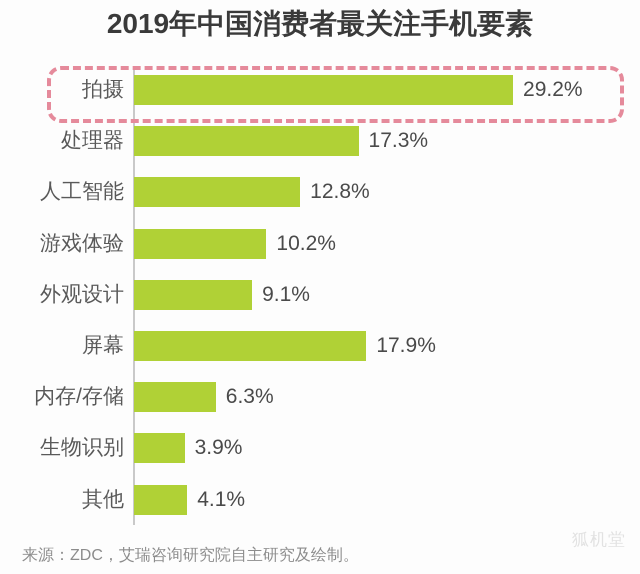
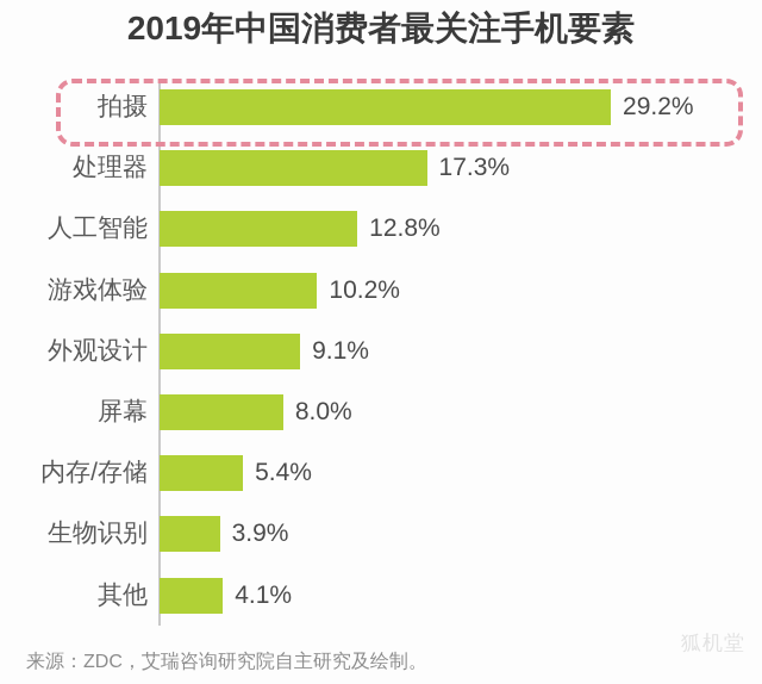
屏幕: 17.9% -> 8.0%
内存/存储: 6.3% -> 5.4%
